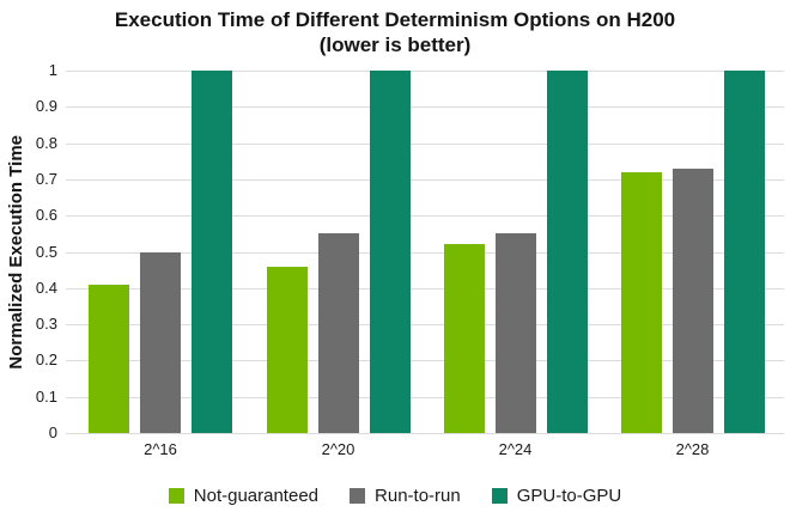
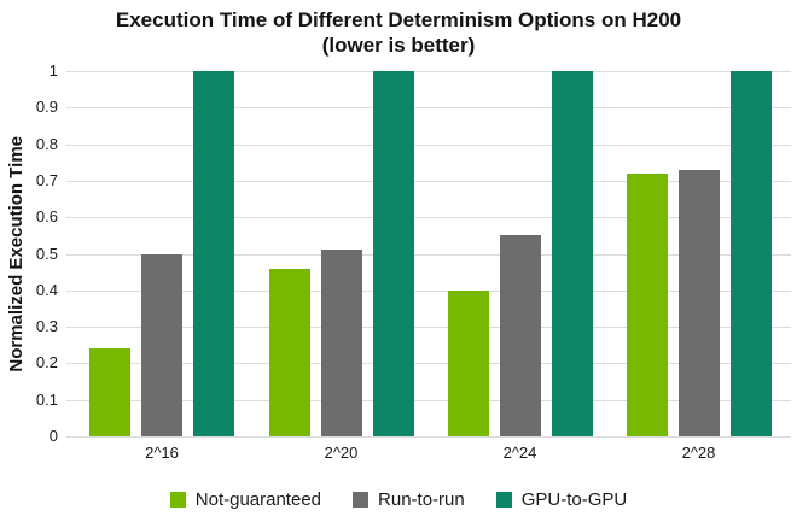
Not-guaranteed/2^16: 0.41 -> 0.24
Run-to-run/2^20: 0.55 -> 0.51
Not-guaranteed/2^24: 0.52 -> 0.40
